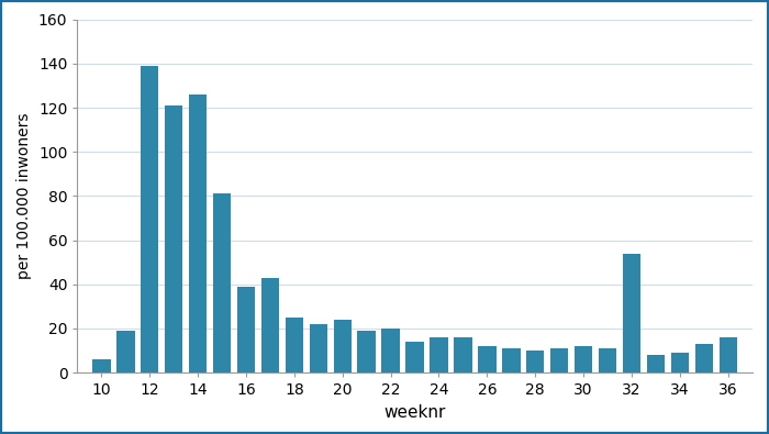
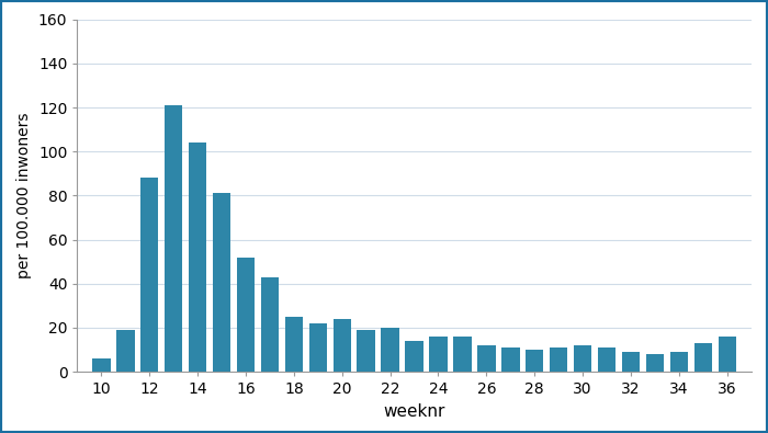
12: 139 -> 88
14: 126 -> 104
16: 39 -> 52
32: 54 -> 9
